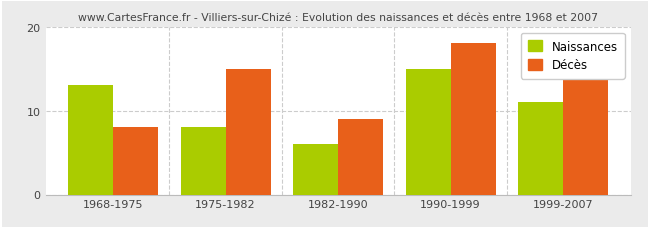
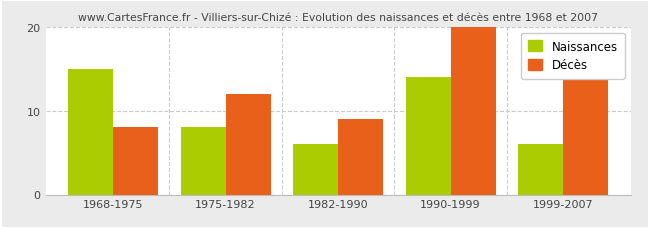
Naissances/1968-1975: 13 -> 15
Décès/1975-1982: 15 -> 12
Naissances/1990-1999: 15 -> 14
Décès/1990-1999: 18 -> 20
Naissances/1999-2007: 11 -> 6
